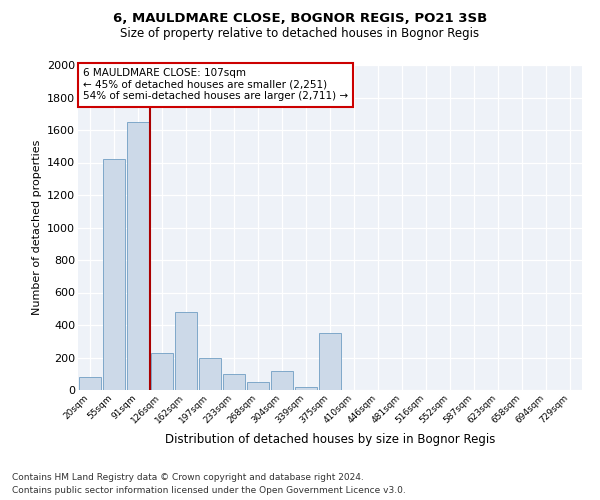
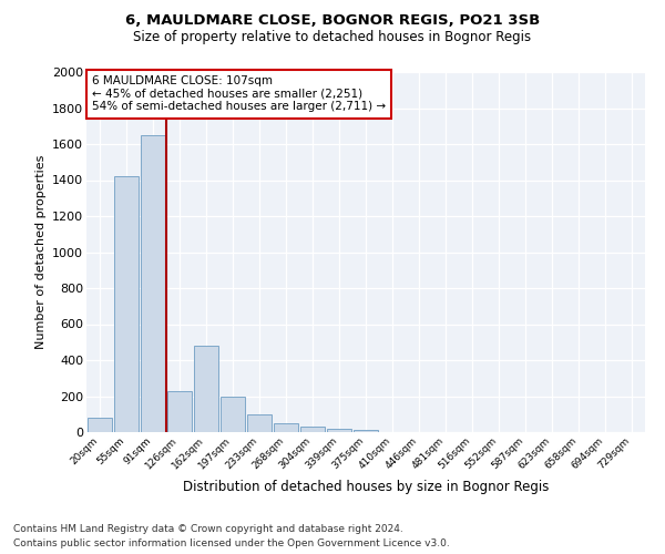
304sqm: 120 -> 30
375sqm: 350 -> 10
